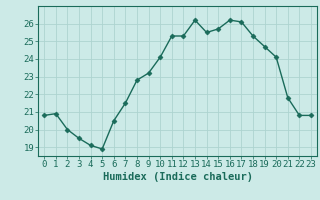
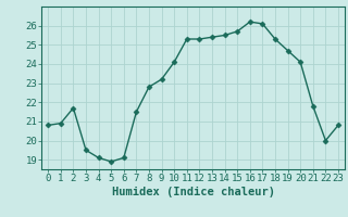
2: 20.0 -> 21.7
6: 20.5 -> 19.1
13: 26.2 -> 25.4
22: 20.8 -> 20.0
